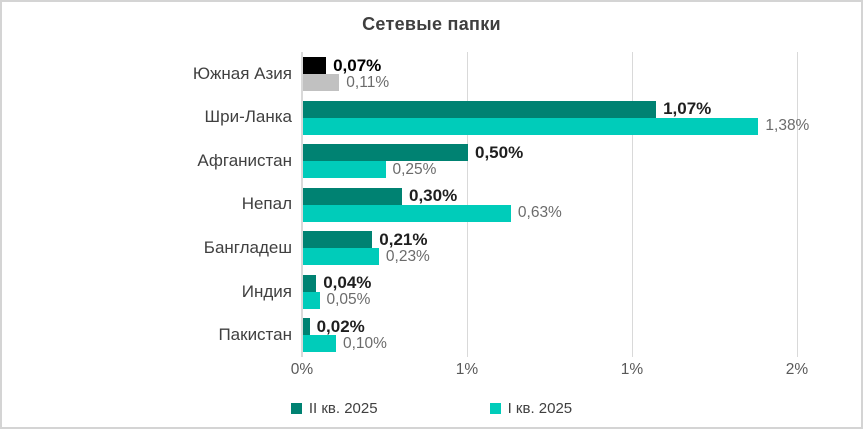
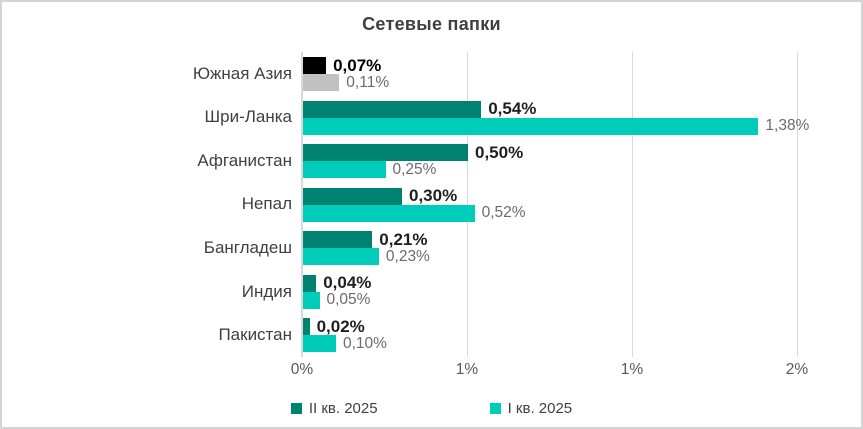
II кв. 2025/Шри-Ланка: 1,07% -> 0,54%
I кв. 2025/Непал: 0,63% -> 0,52%
